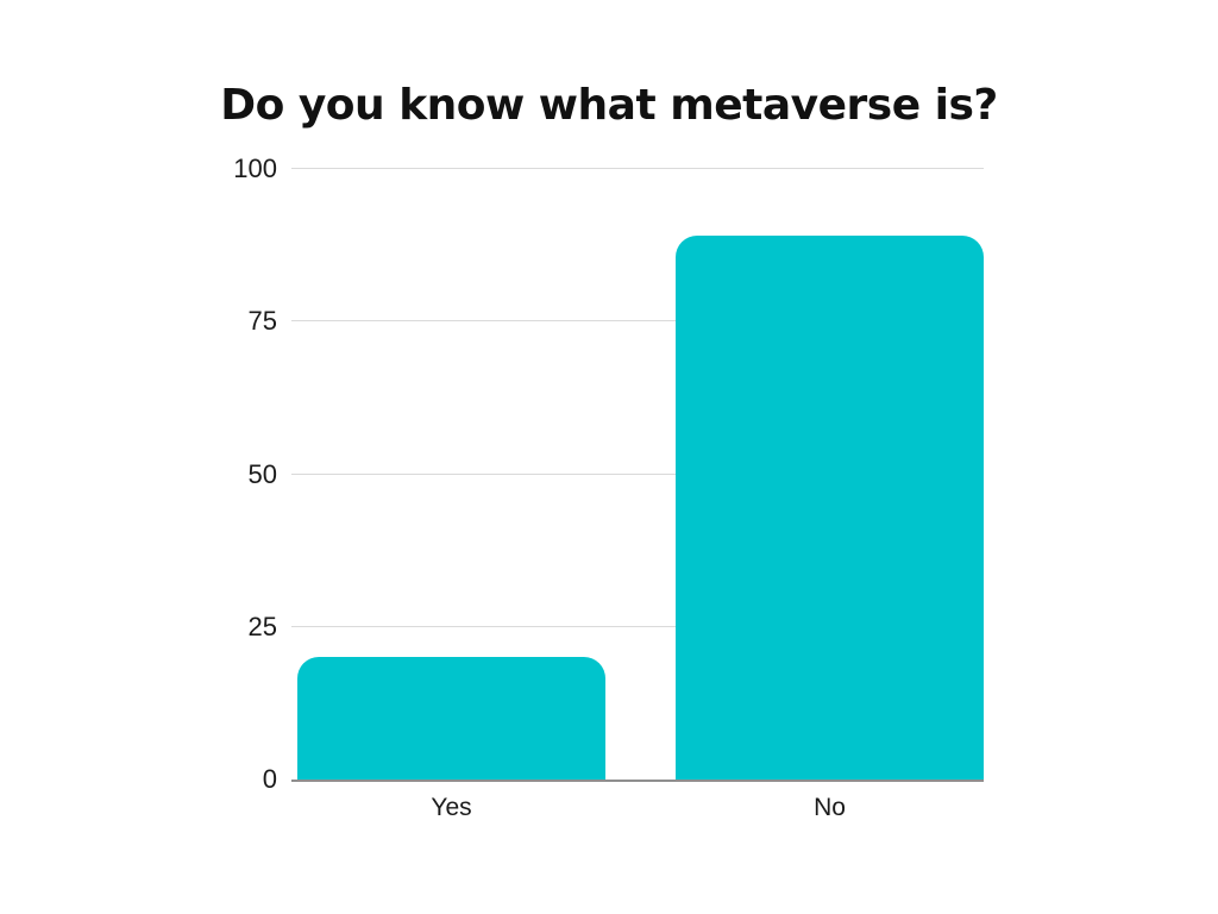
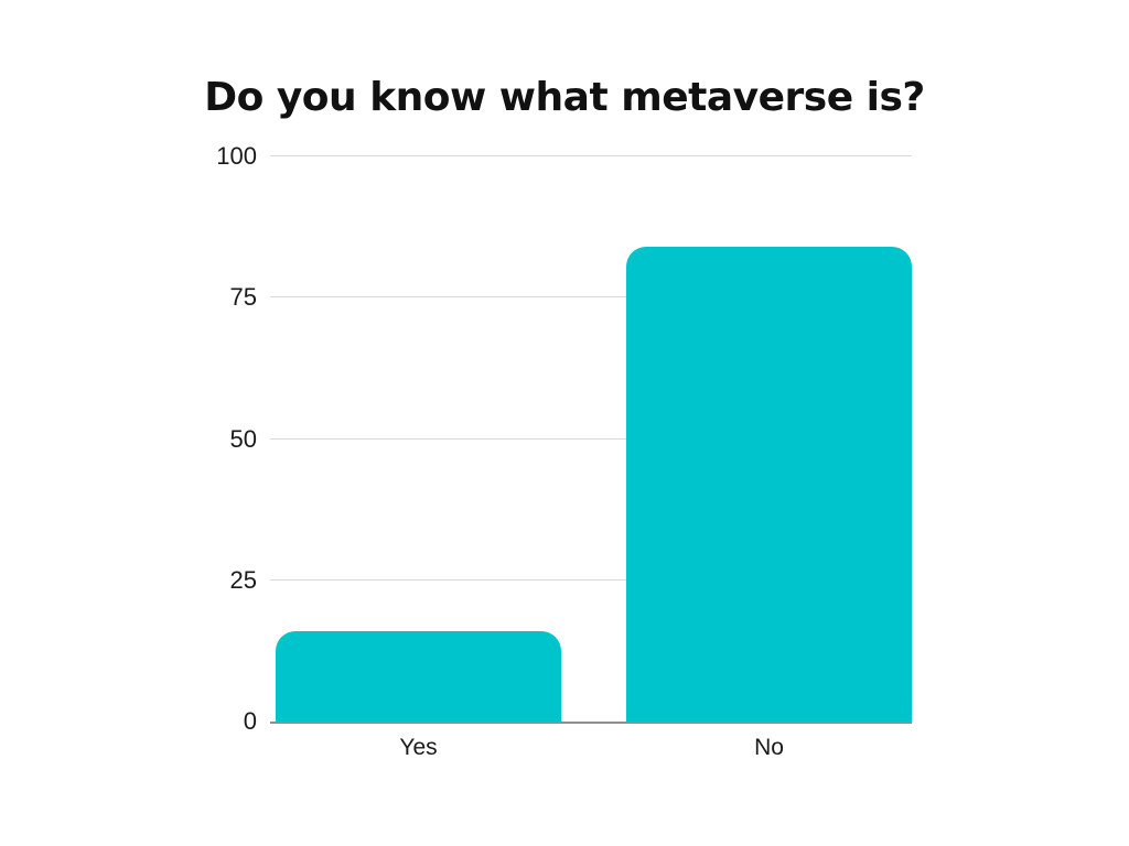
Yes: 20 -> 16
No: 89 -> 84
